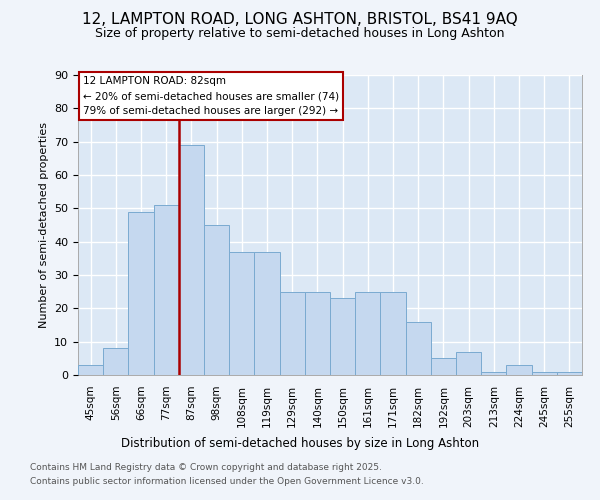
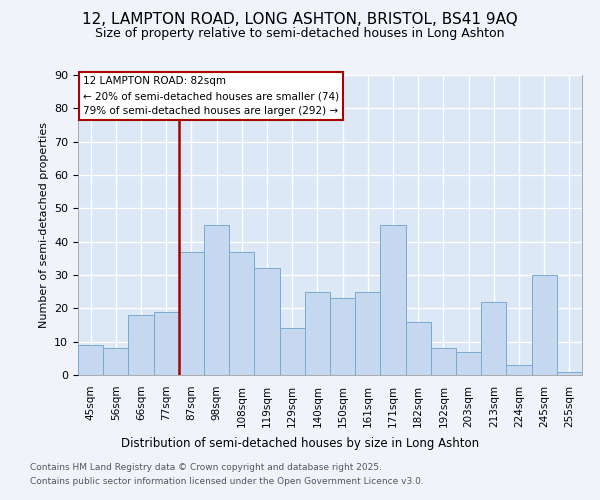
45sqm: 3 -> 9
66sqm: 49 -> 18
77sqm: 51 -> 19
87sqm: 69 -> 37
119sqm: 37 -> 32
129sqm: 25 -> 14
171sqm: 25 -> 45
192sqm: 5 -> 8
213sqm: 1 -> 22
245sqm: 1 -> 30
